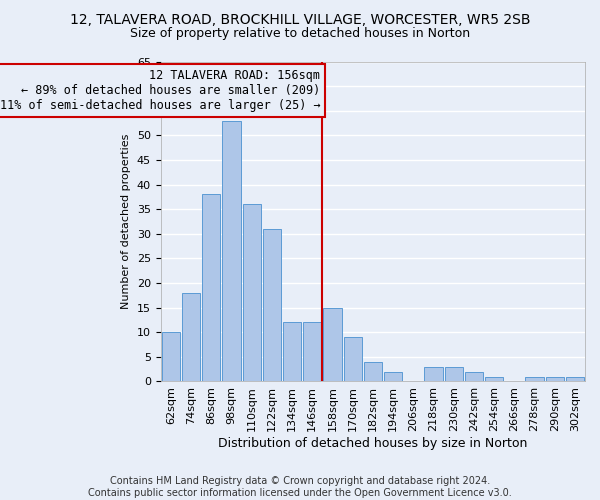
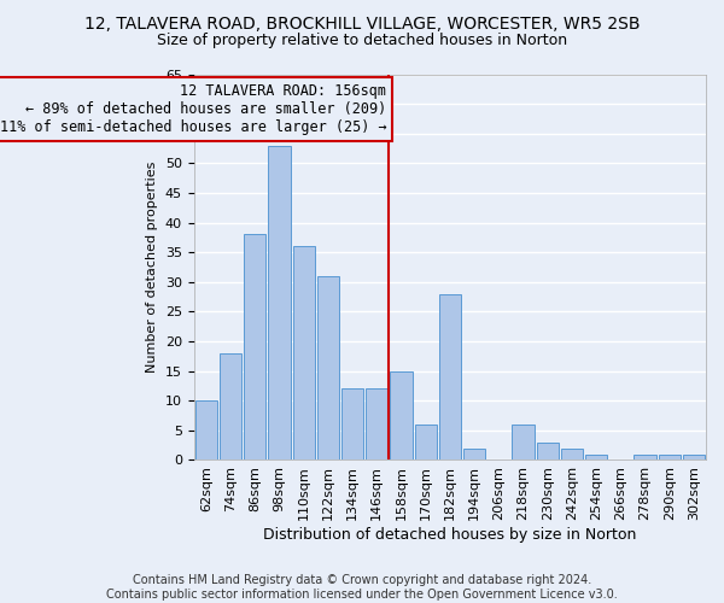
170sqm: 9 -> 6
182sqm: 4 -> 28
218sqm: 3 -> 6
